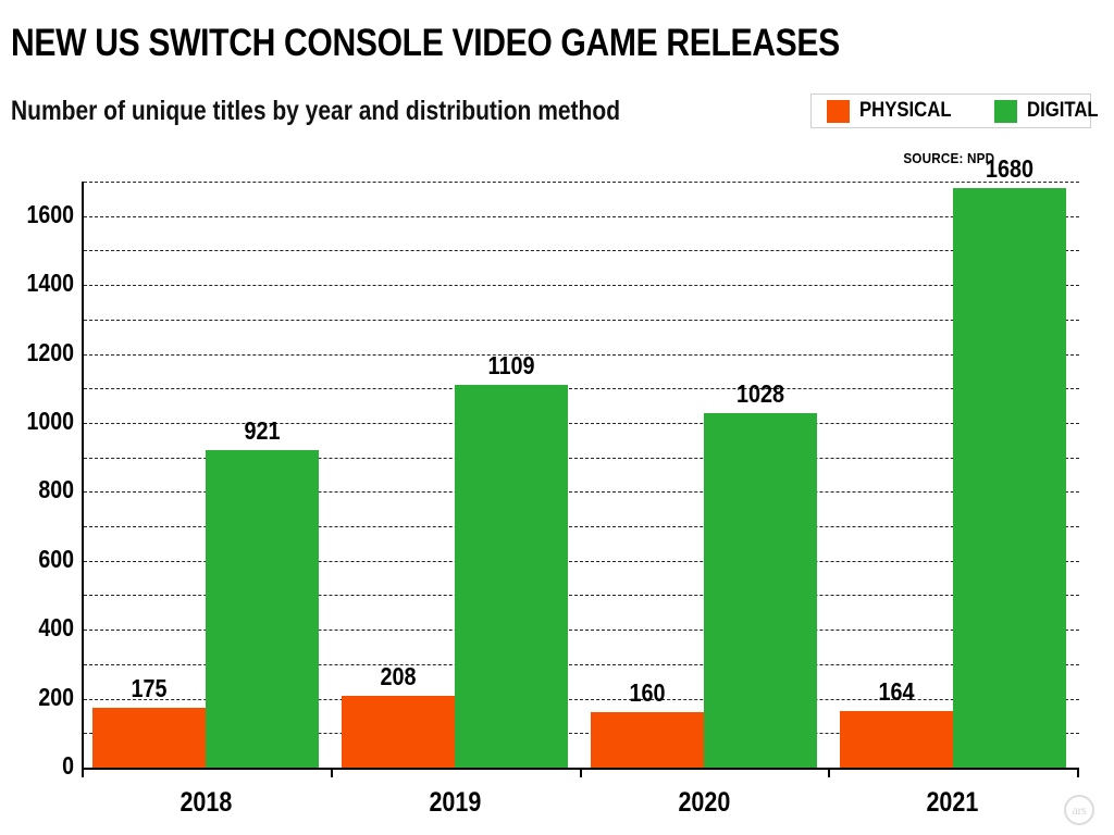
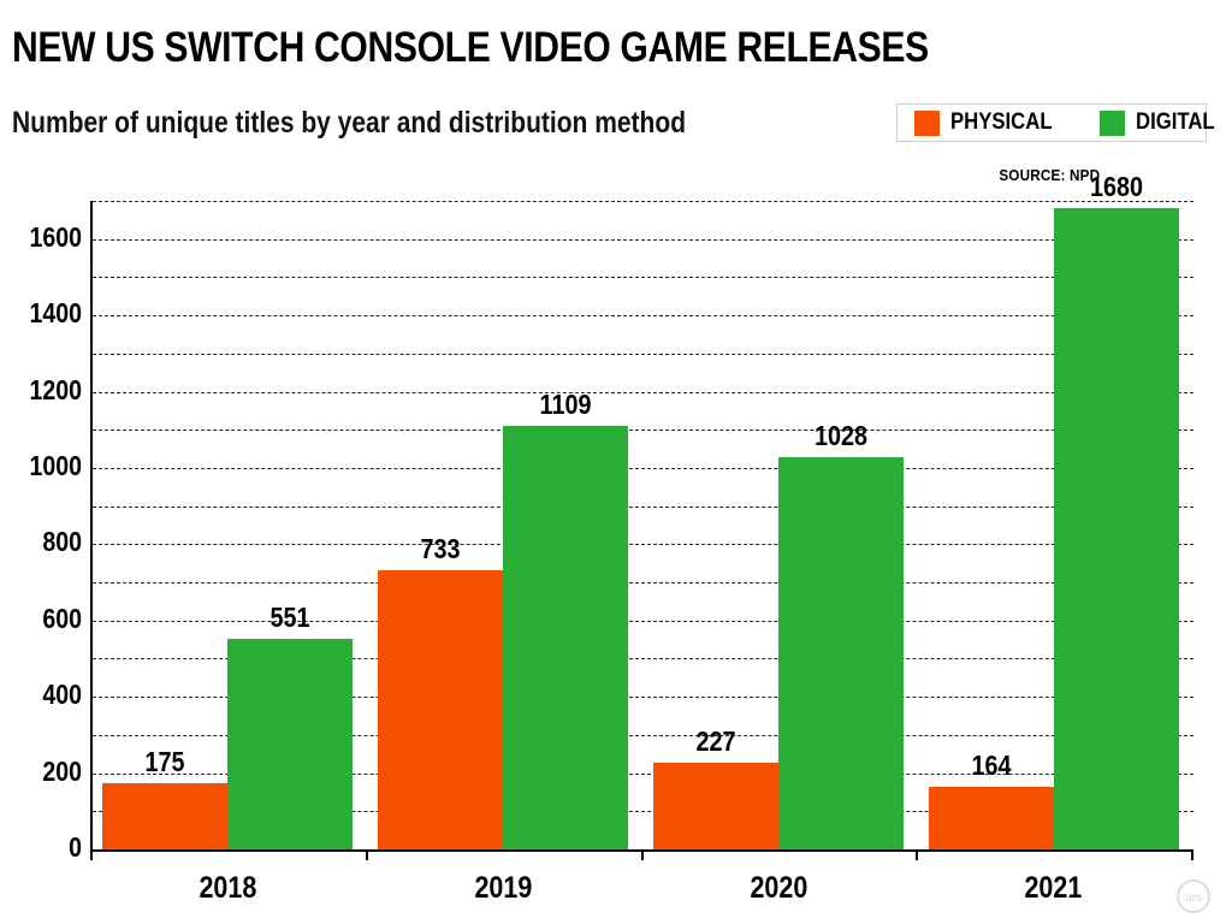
DIGITAL/2018: 921 -> 551
PHYSICAL/2019: 208 -> 733
PHYSICAL/2020: 160 -> 227
